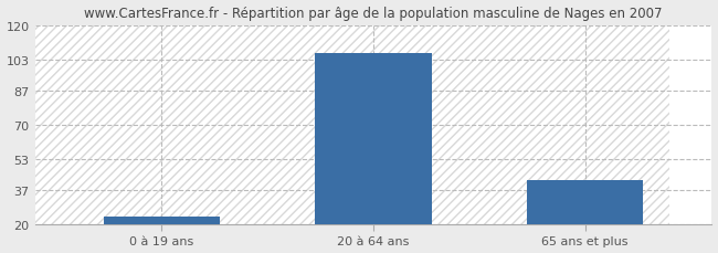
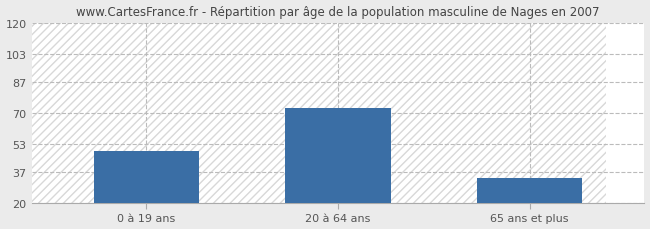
0 à 19 ans: 24 -> 49
20 à 64 ans: 106 -> 73
65 ans et plus: 42 -> 34
